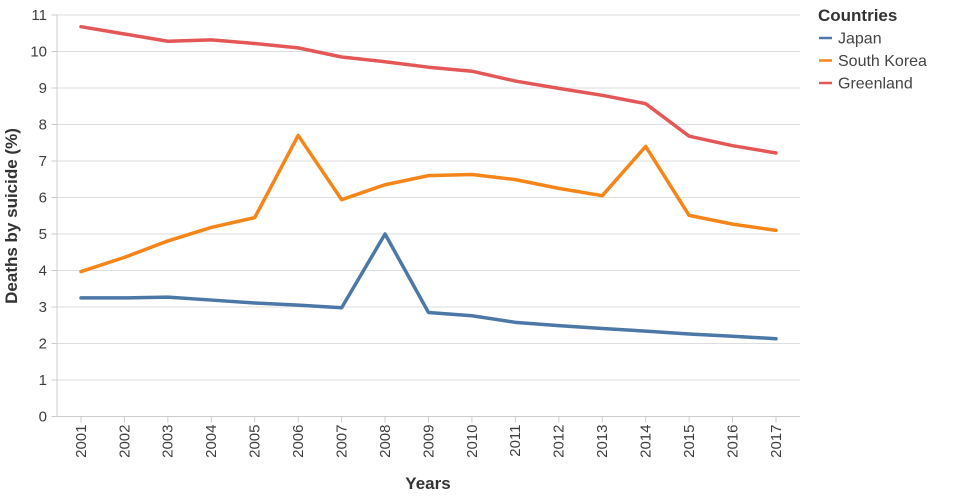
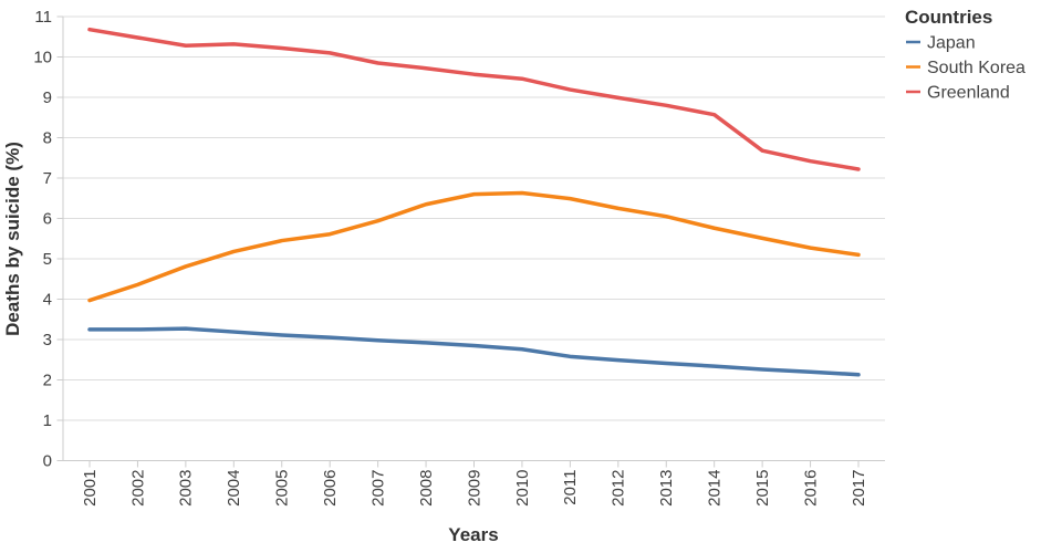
South Korea/2006: 7.7 -> 5.6
Japan/2008: 5.0 -> 2.9
South Korea/2014: 7.4 -> 5.8
